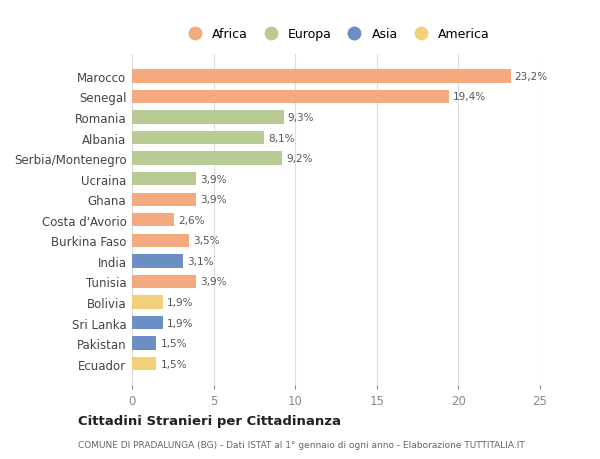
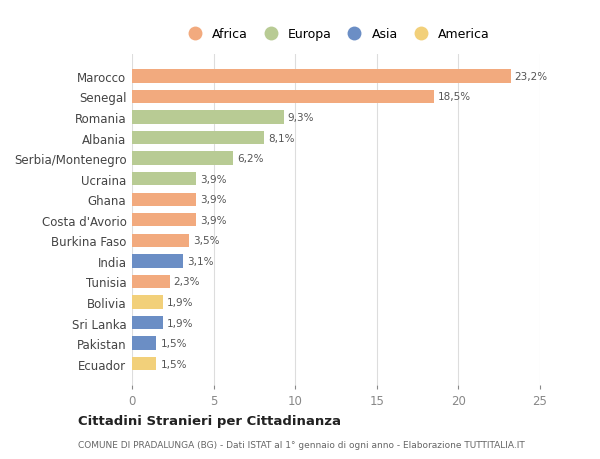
Senegal: 19,4% -> 18,5%
Serbia/Montenegro: 9,2% -> 6,2%
Costa d'Avorio: 2,6% -> 3,9%
Tunisia: 3,9% -> 2,3%
